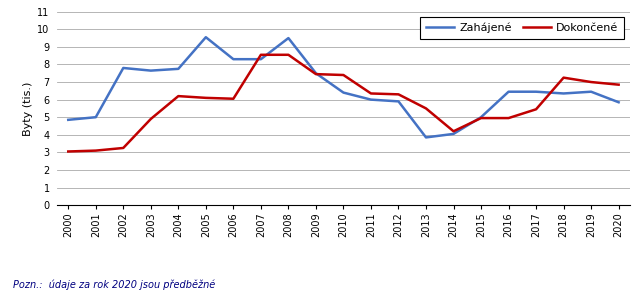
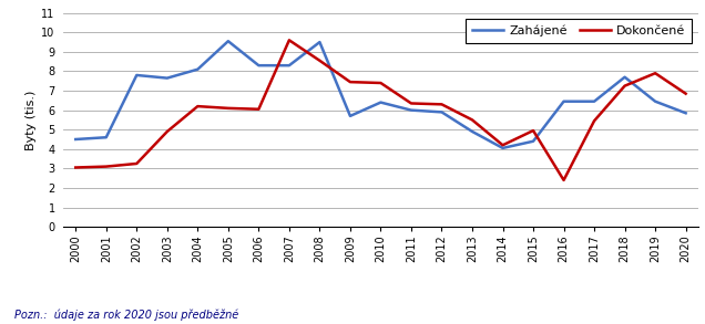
Zahájené/2000: 4.8 -> 4.5
Zahájené/2001: 5.0 -> 4.6
Zahájené/2004: 7.8 -> 8.1
Dokončené/2007: 8.6 -> 9.6
Zahájené/2009: 7.5 -> 5.7
Zahájené/2013: 3.9 -> 4.9
Zahájené/2015: 5.0 -> 4.4
Dokončené/2016: 5.0 -> 2.4
Zahájené/2018: 6.3 -> 7.7
Dokončené/2019: 7.0 -> 7.9
